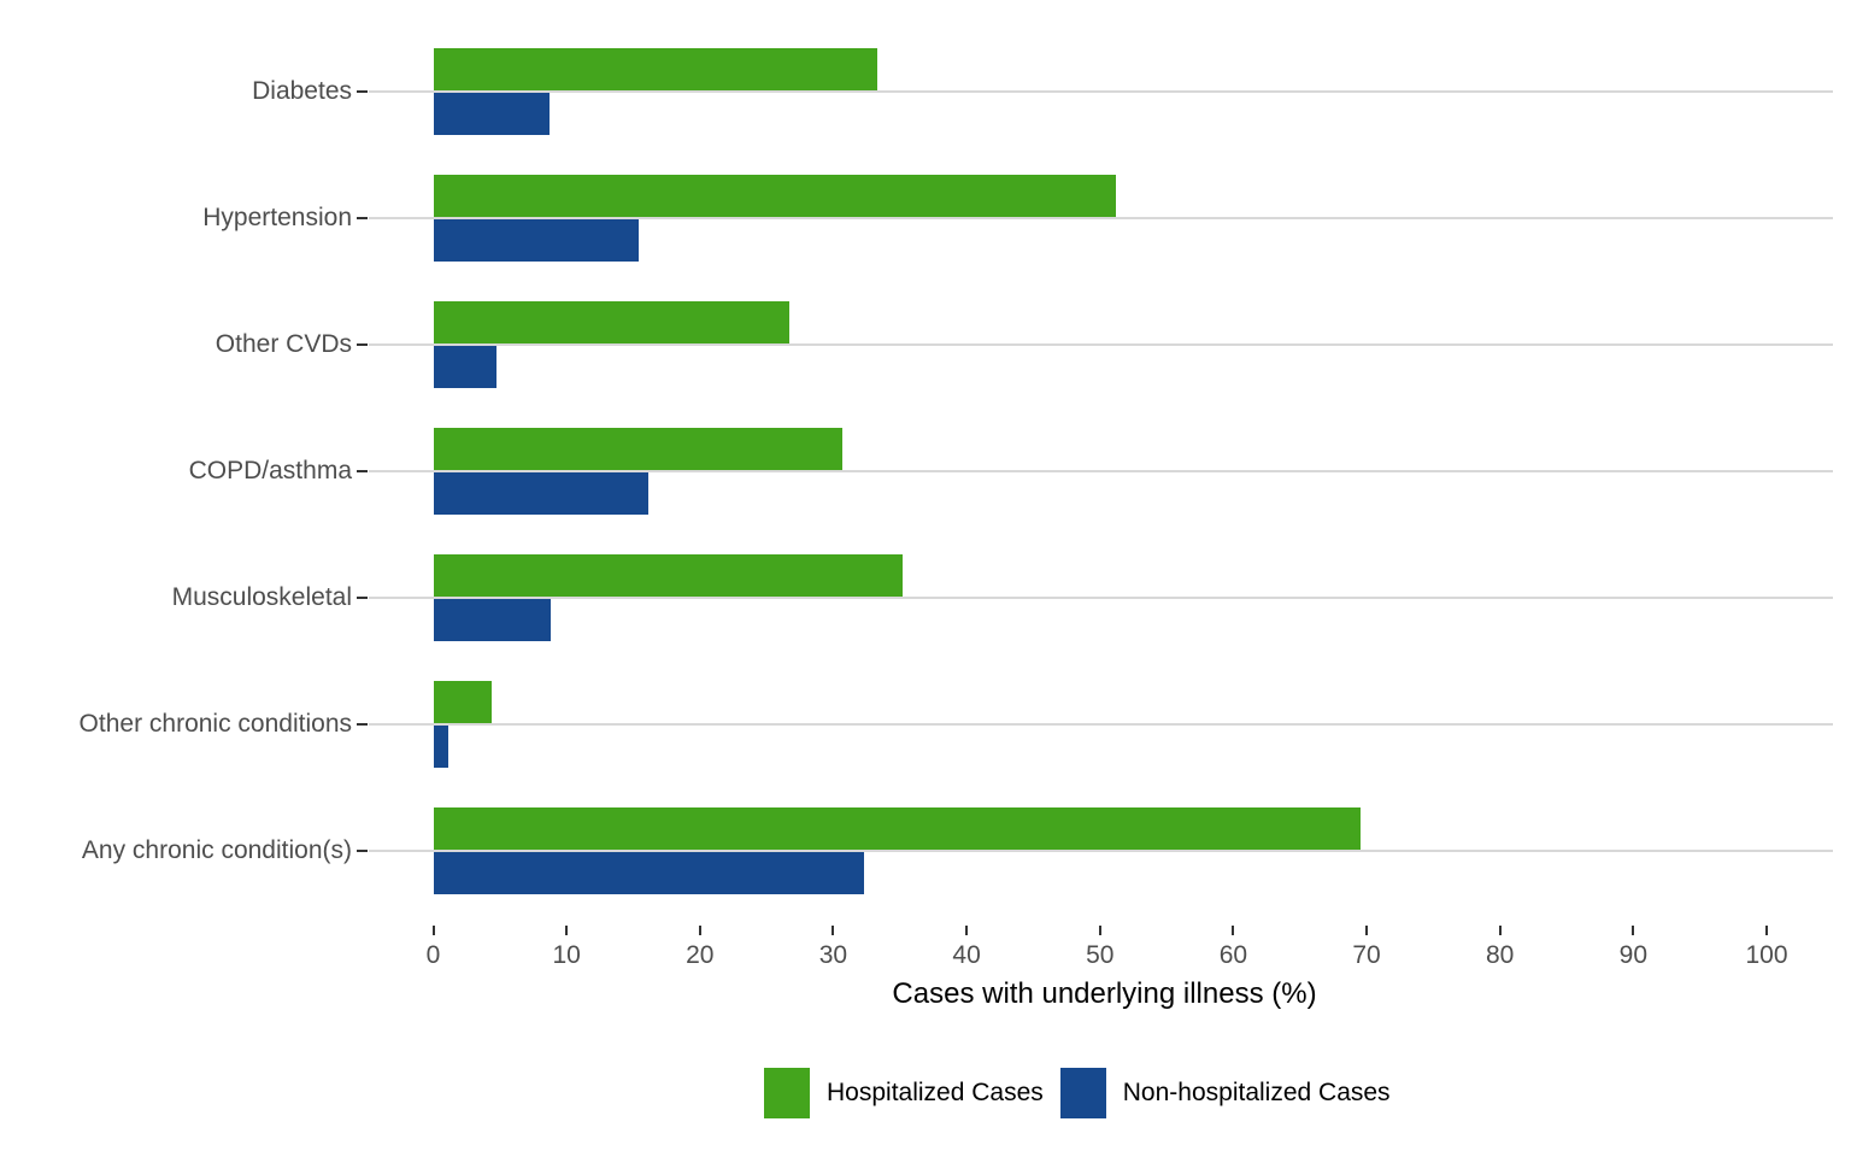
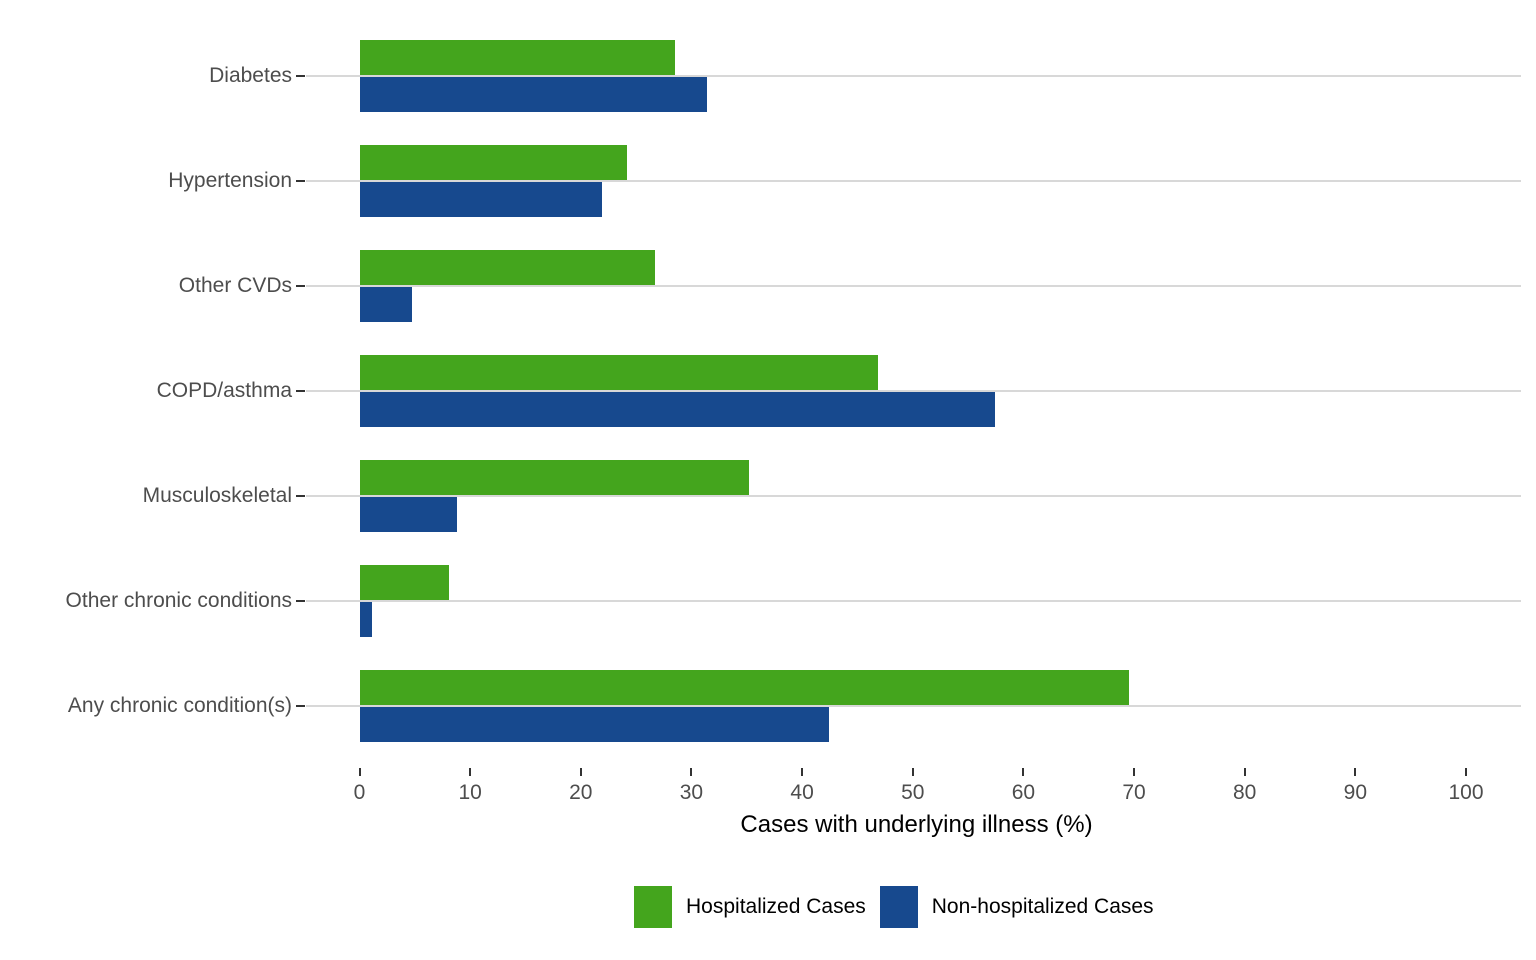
Hospitalized Cases/Diabetes: 33.3 -> 28.5
Non-hospitalized Cases/Diabetes: 8.7 -> 31.4
Hospitalized Cases/Hypertension: 51.2 -> 24.2
Non-hospitalized Cases/Hypertension: 15.4 -> 21.9
Hospitalized Cases/COPD/asthma: 30.7 -> 46.9
Non-hospitalized Cases/COPD/asthma: 16.1 -> 57.4
Hospitalized Cases/Other chronic conditions: 4.4 -> 8.1
Non-hospitalized Cases/Any chronic condition(s): 32.3 -> 42.4
